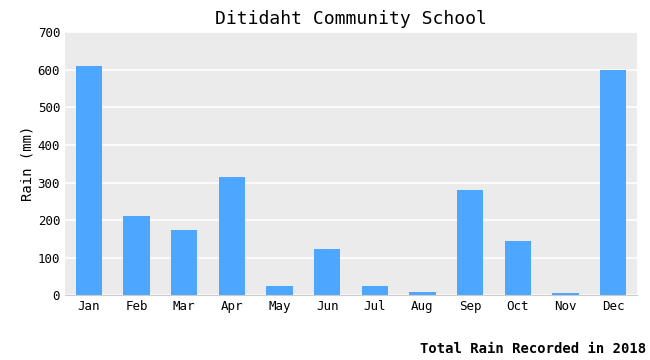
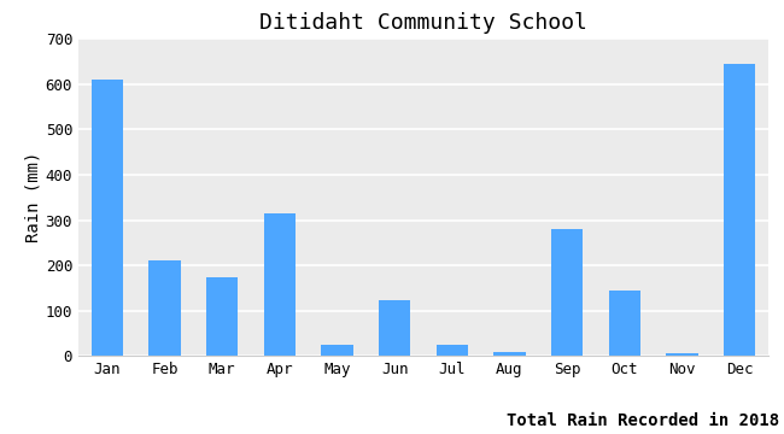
Dec: 600 -> 645
